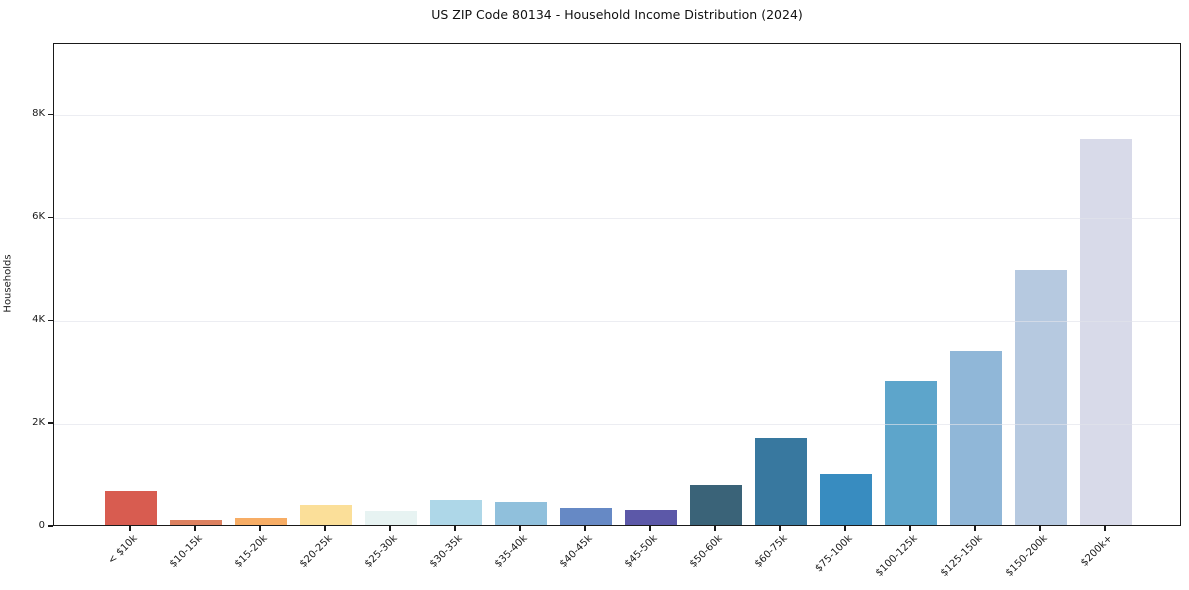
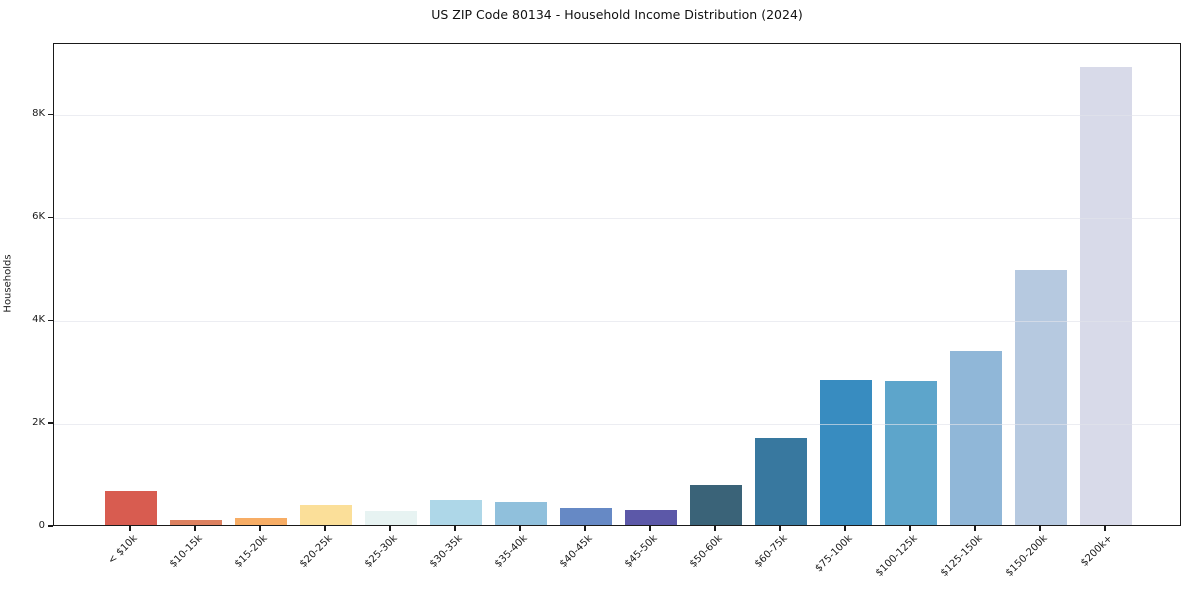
$75-100k: 1.0K -> 2.8K
$200k+: 7.5K -> 8.9K
